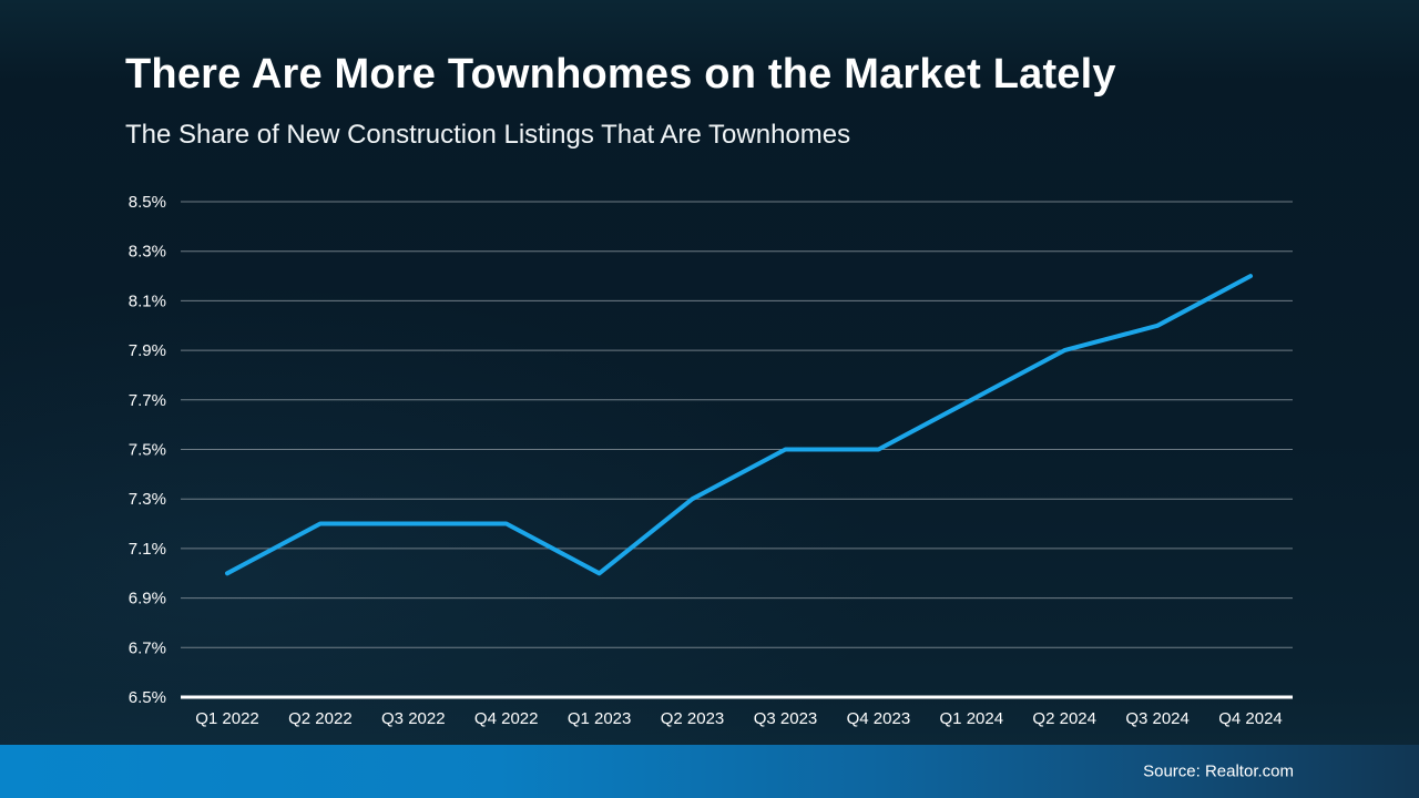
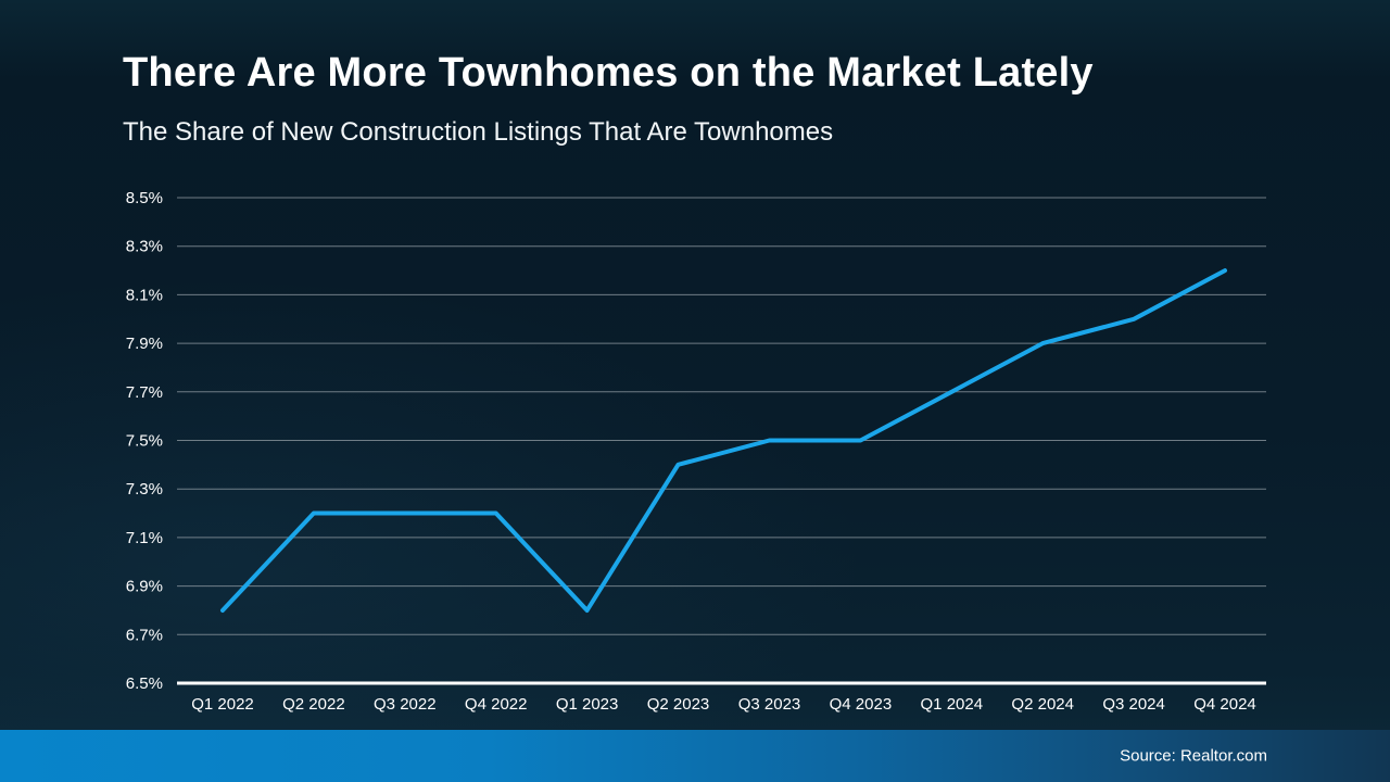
Q1 2022: 7.0% -> 6.8%
Q1 2023: 7.0% -> 6.8%
Q2 2023: 7.3% -> 7.4%
